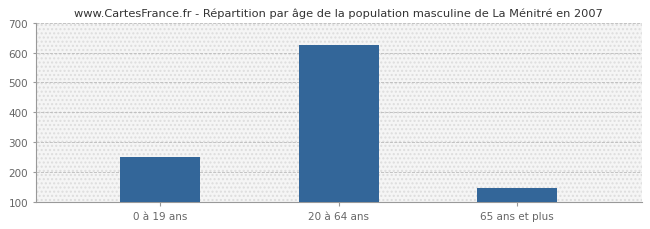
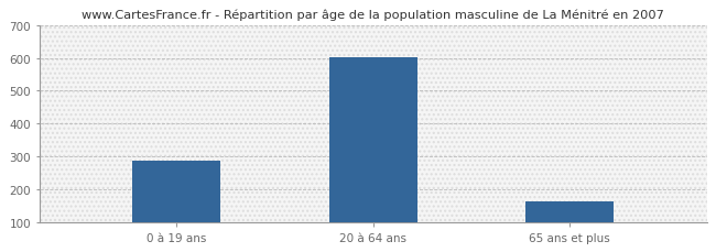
0 à 19 ans: 250 -> 285
20 à 64 ans: 625 -> 601
65 ans et plus: 145 -> 163
